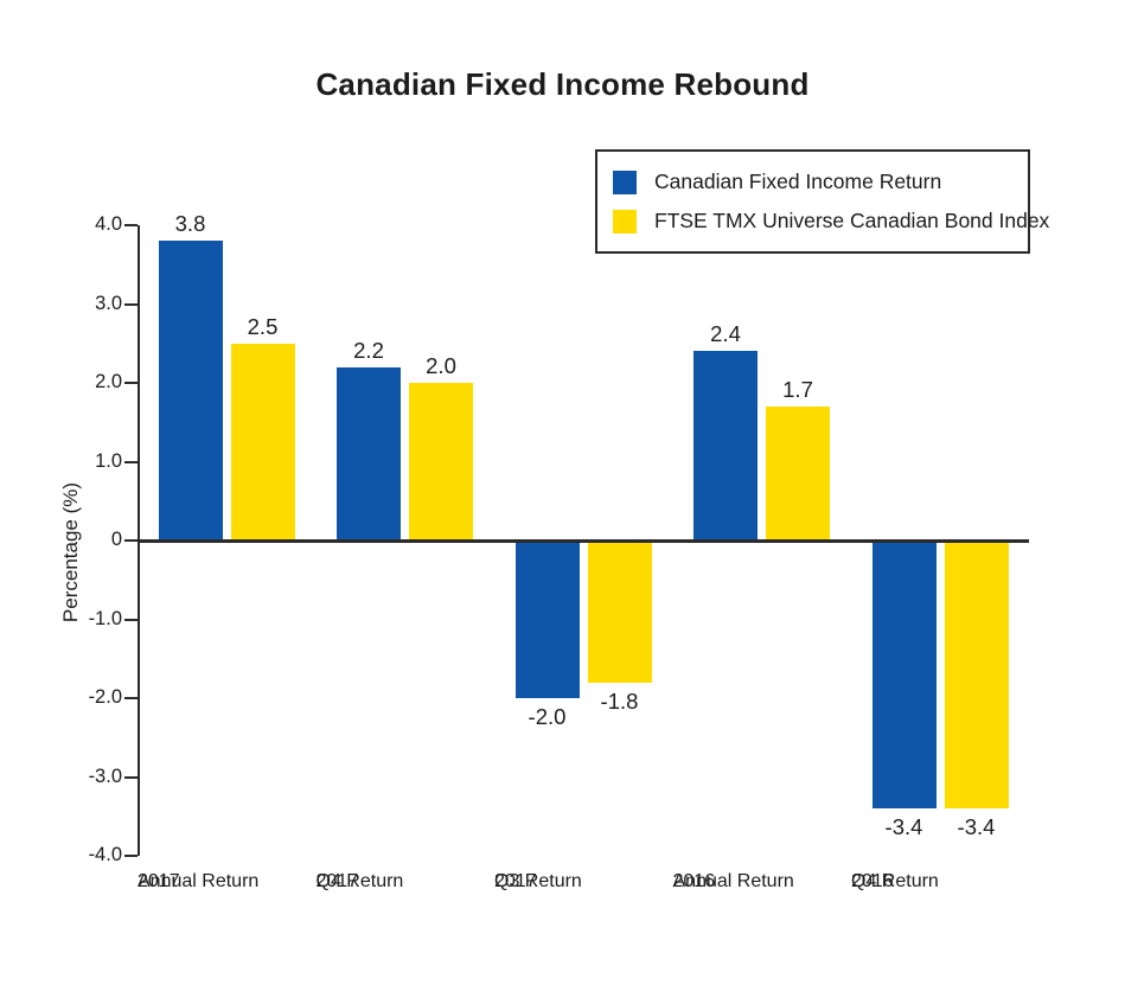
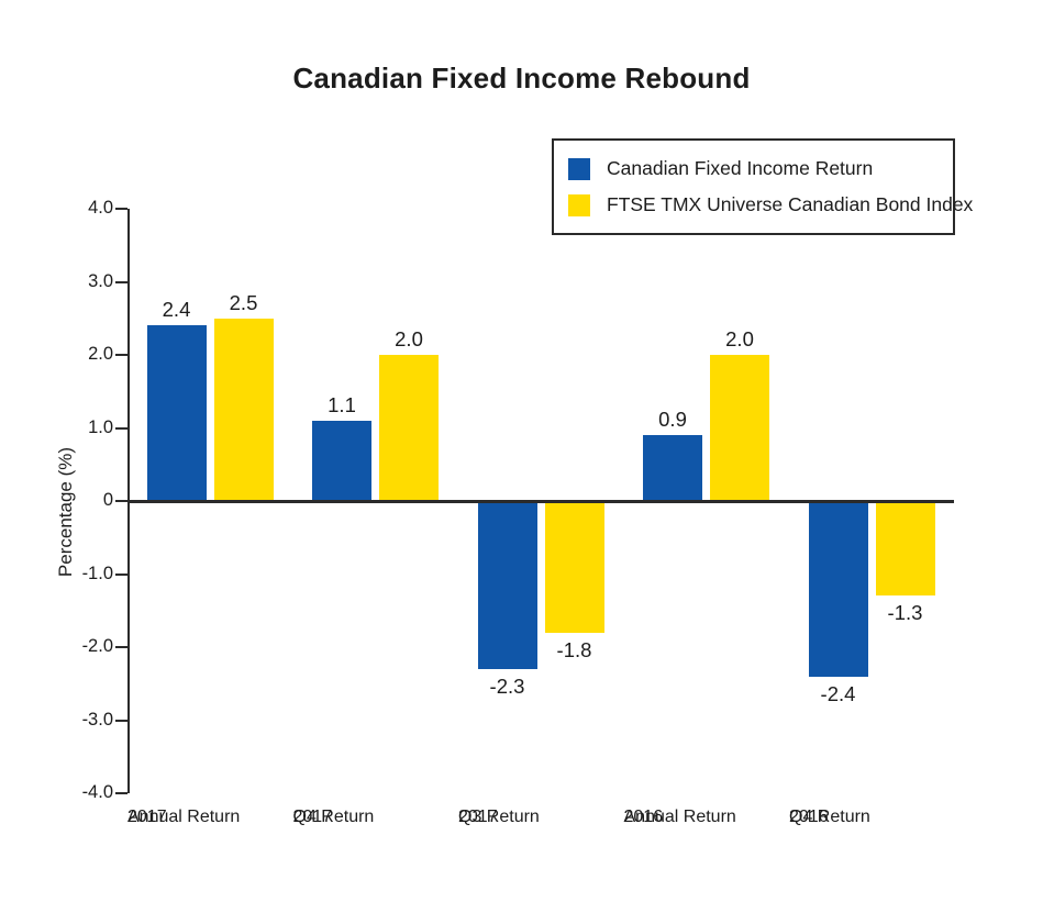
Canadian Fixed Income Return/2017 Annual Return: 3.8 -> 2.4
Canadian Fixed Income Return/2017 Q4 Return: 2.2 -> 1.1
Canadian Fixed Income Return/2017 Q3 Return: -2.0 -> -2.3
Canadian Fixed Income Return/2016 Annual Return: 2.4 -> 0.9
FTSE TMX Universe Canadian Bond Index/2016 Annual Return: 1.7 -> 2.0
Canadian Fixed Income Return/2016 Q4 Return: -3.4 -> -2.4
FTSE TMX Universe Canadian Bond Index/2016 Q4 Return: -3.4 -> -1.3
